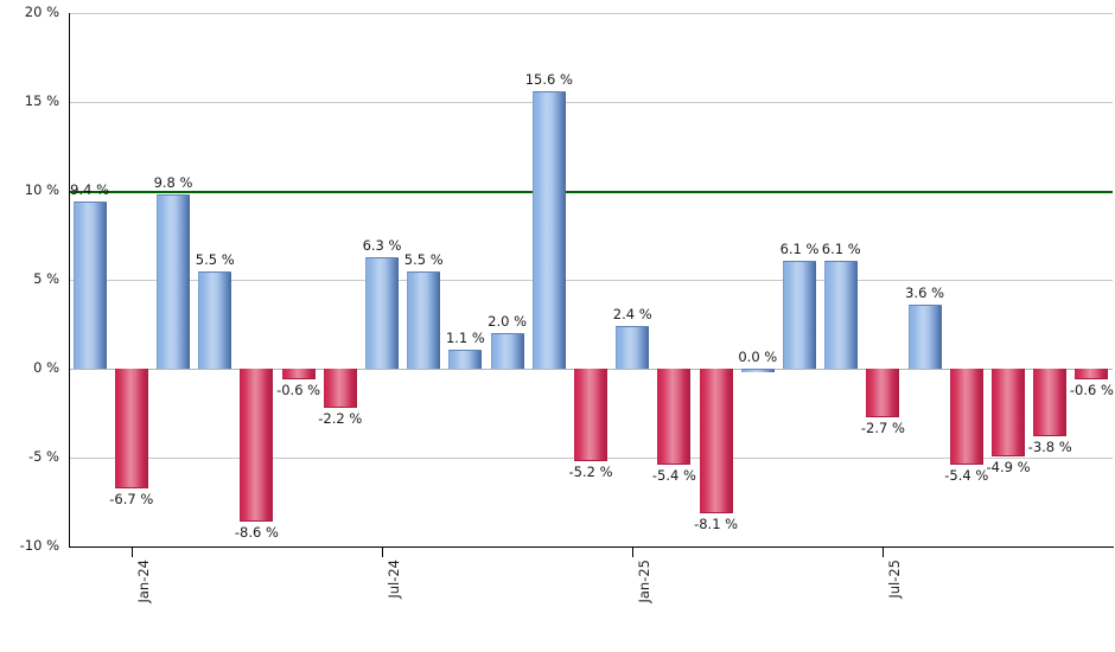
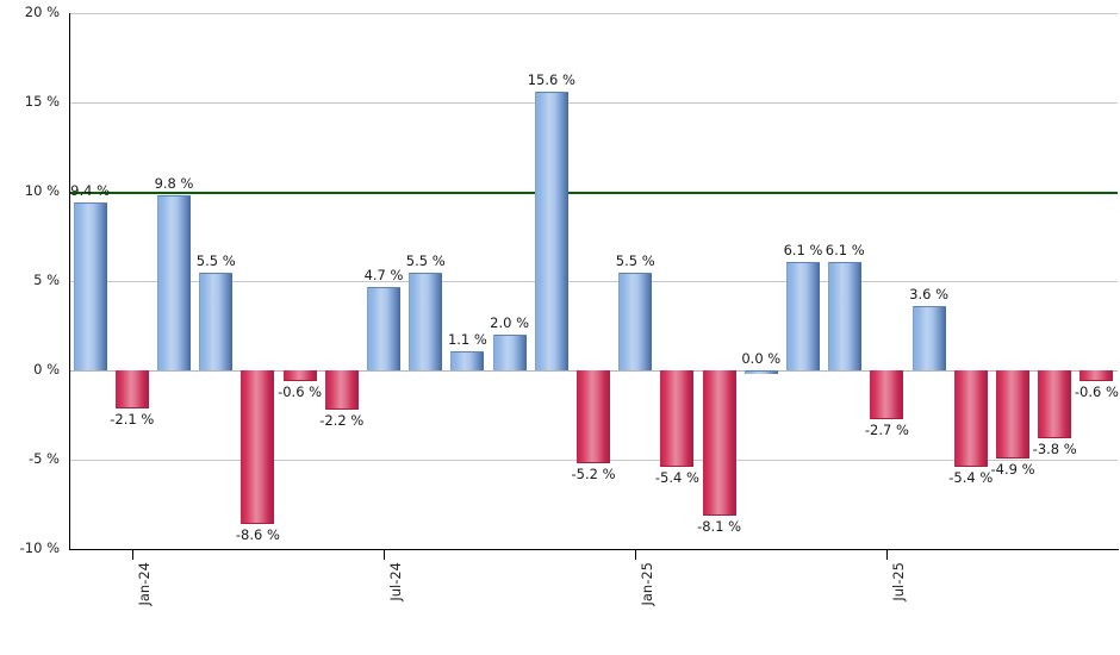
Jan-24: -6.7 -> -2.1
Jul-24: 6.3 -> 4.7
Jan-25: 2.4 -> 5.5
